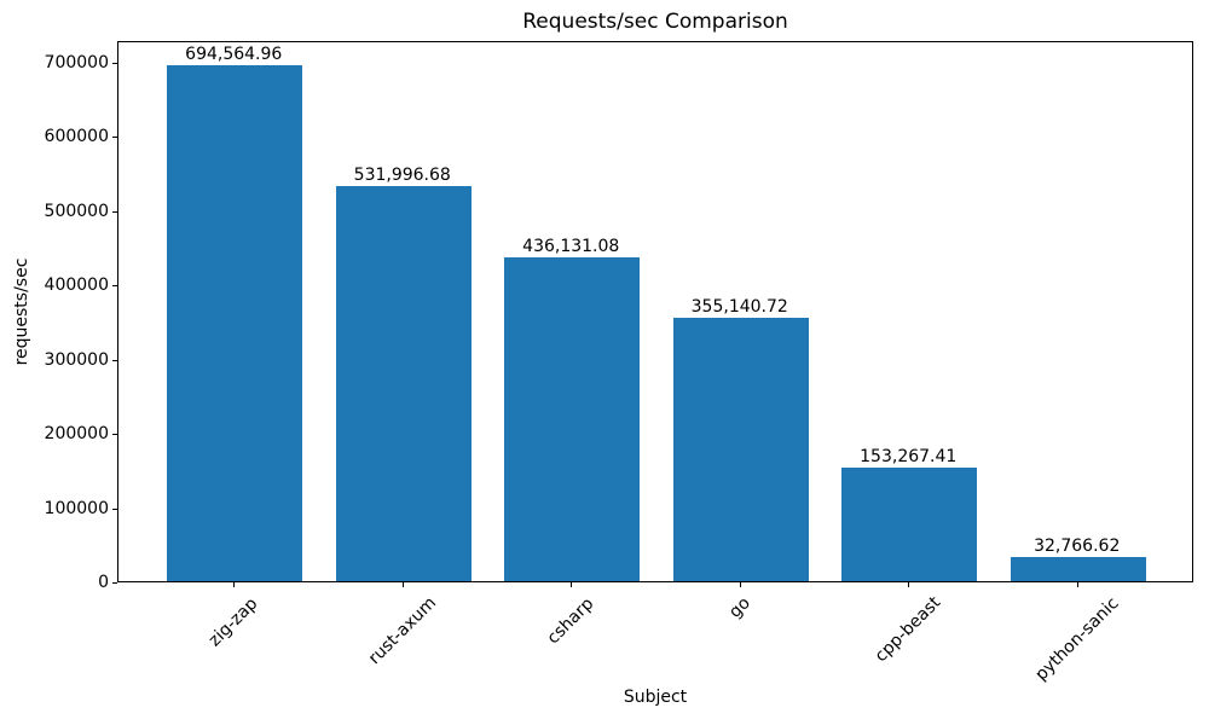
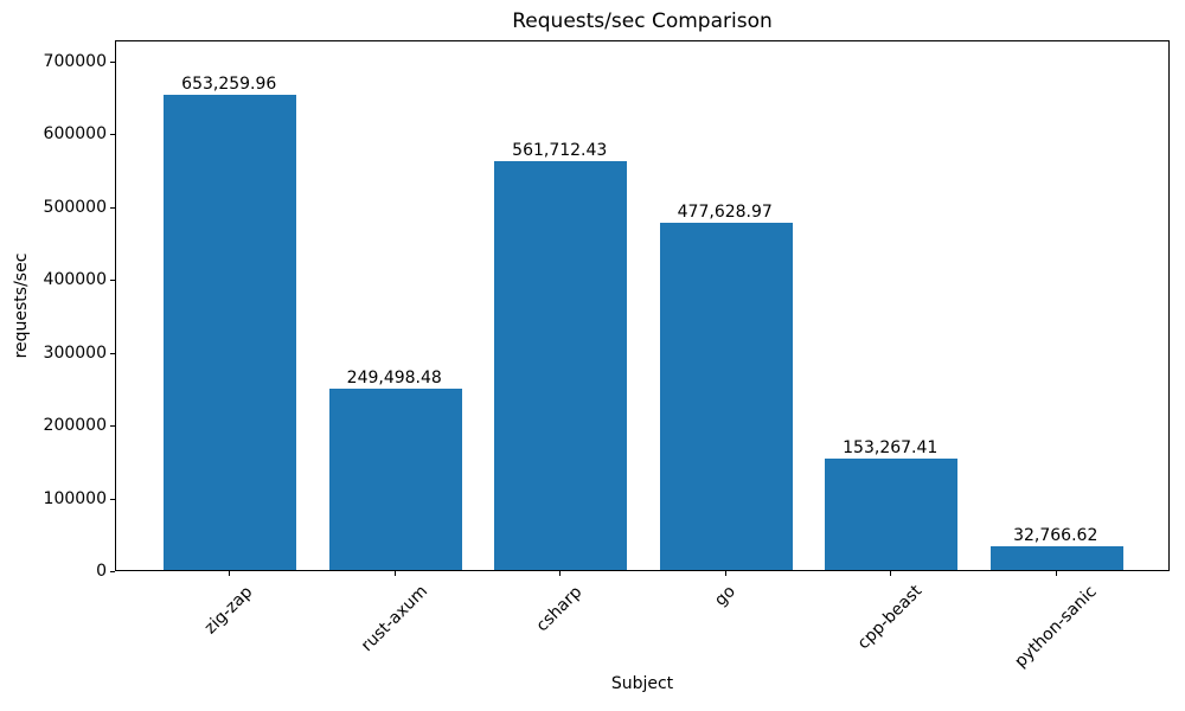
zig-zap: 694,564.96 -> 653,259.96
rust-axum: 531,996.68 -> 249,498.48
csharp: 436,131.08 -> 561,712.43
go: 355,140.72 -> 477,628.97
